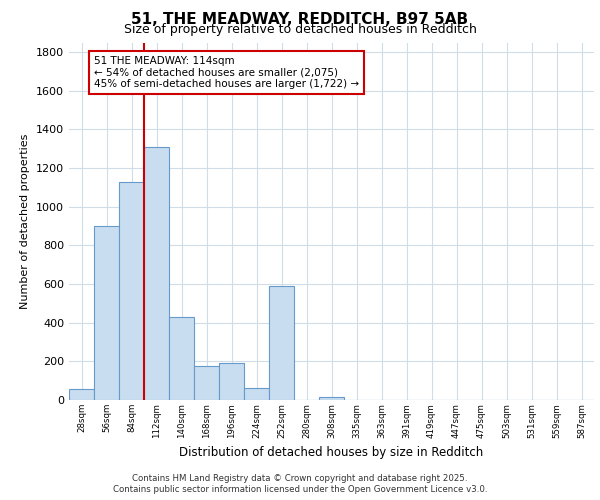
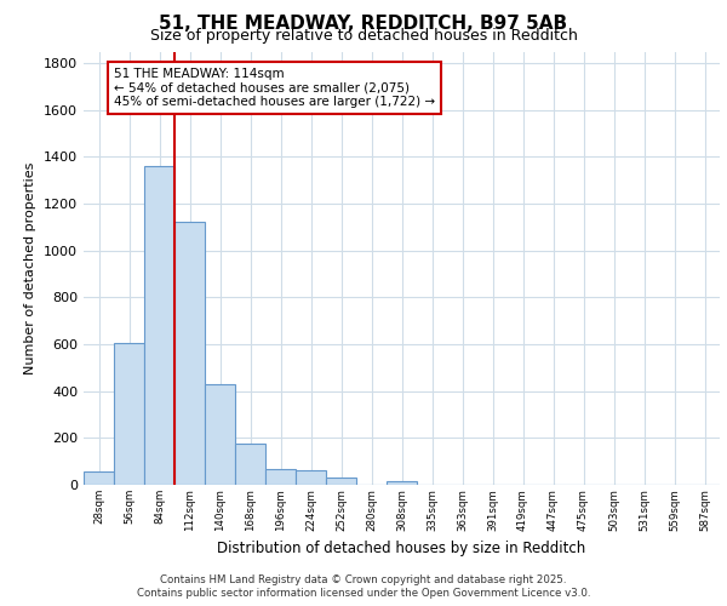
56sqm: 900 -> 600
84sqm: 1130 -> 1360
112sqm: 1310 -> 1120
196sqm: 190 -> 60
252sqm: 590 -> 30
